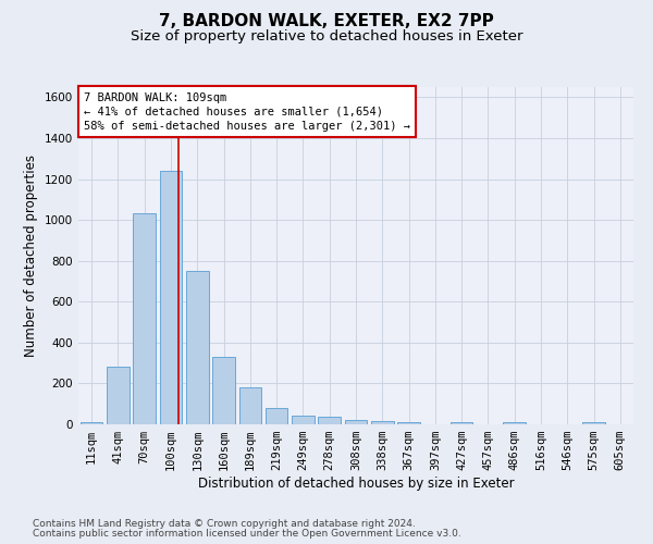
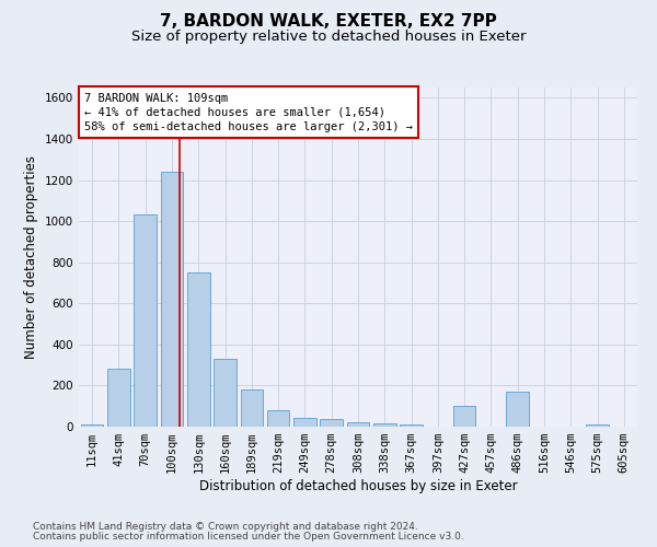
427sqm: 10 -> 100
486sqm: 10 -> 170
